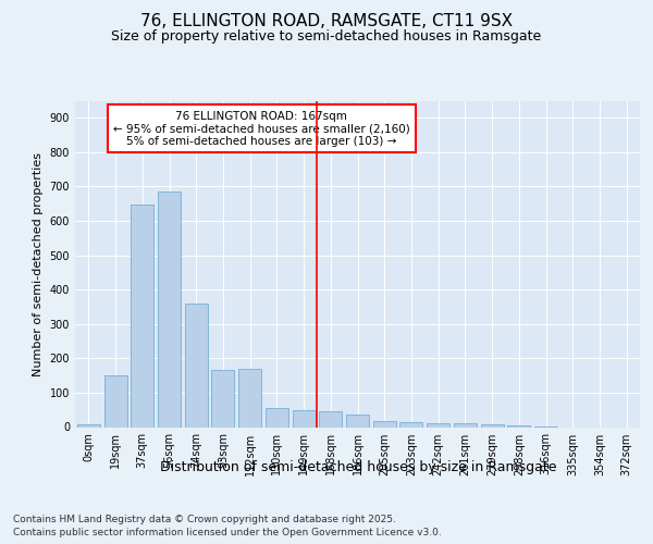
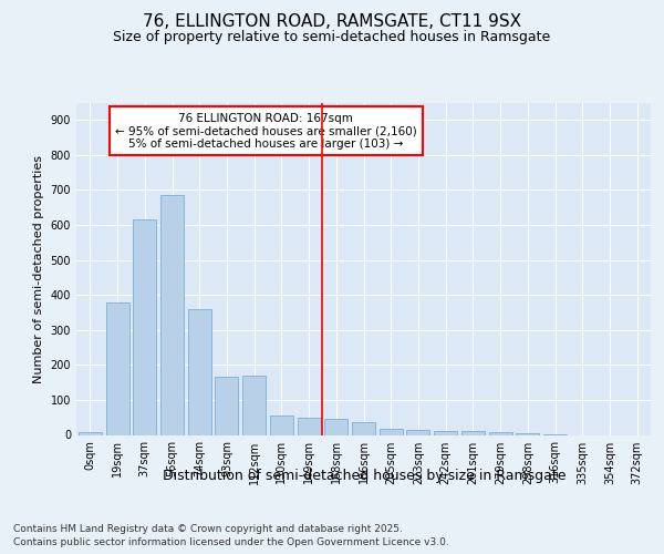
19sqm: 152 -> 380
37sqm: 648 -> 615
